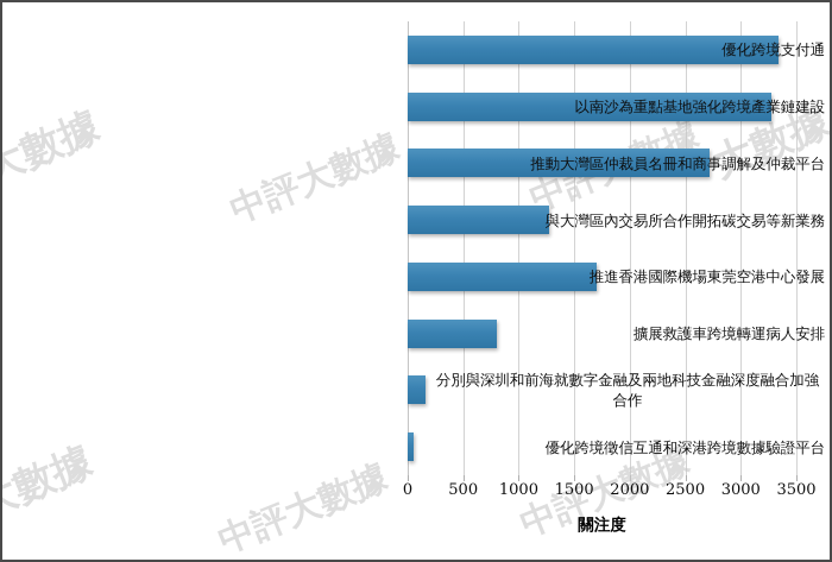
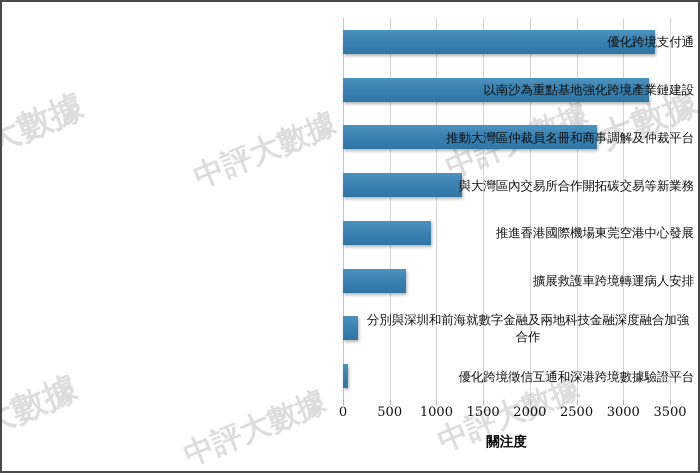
推進香港國際機場東莞空港中心發展: 1700 -> 900
擴展救護車跨境轉運病人安排: 800 -> 700
